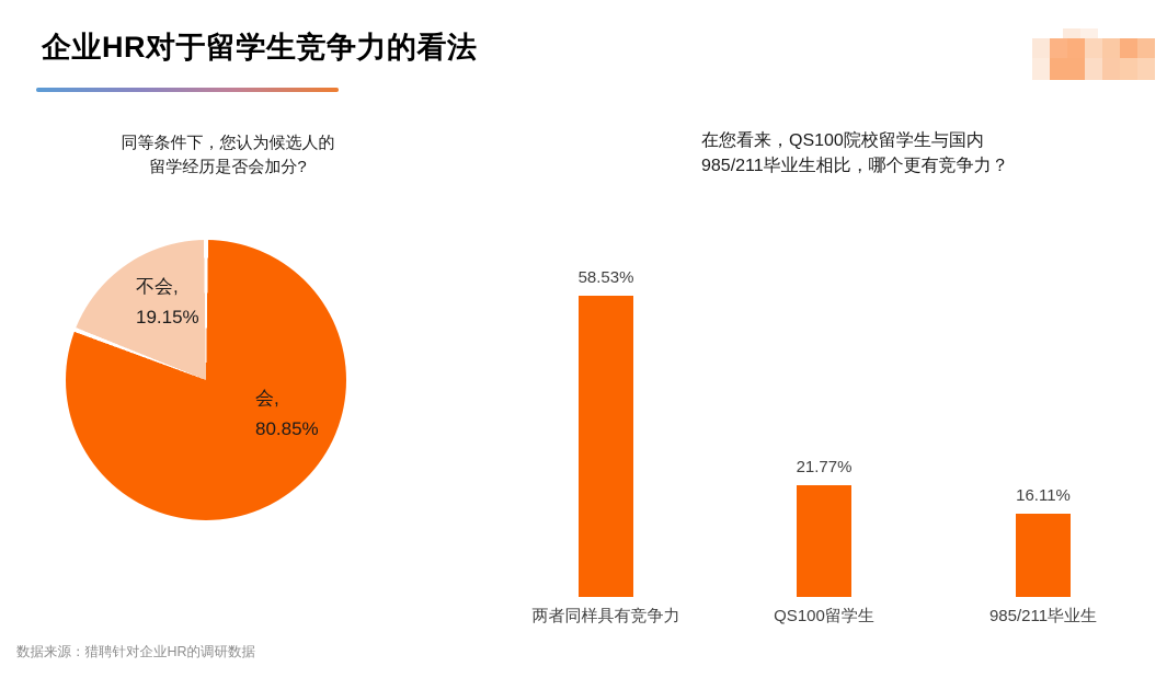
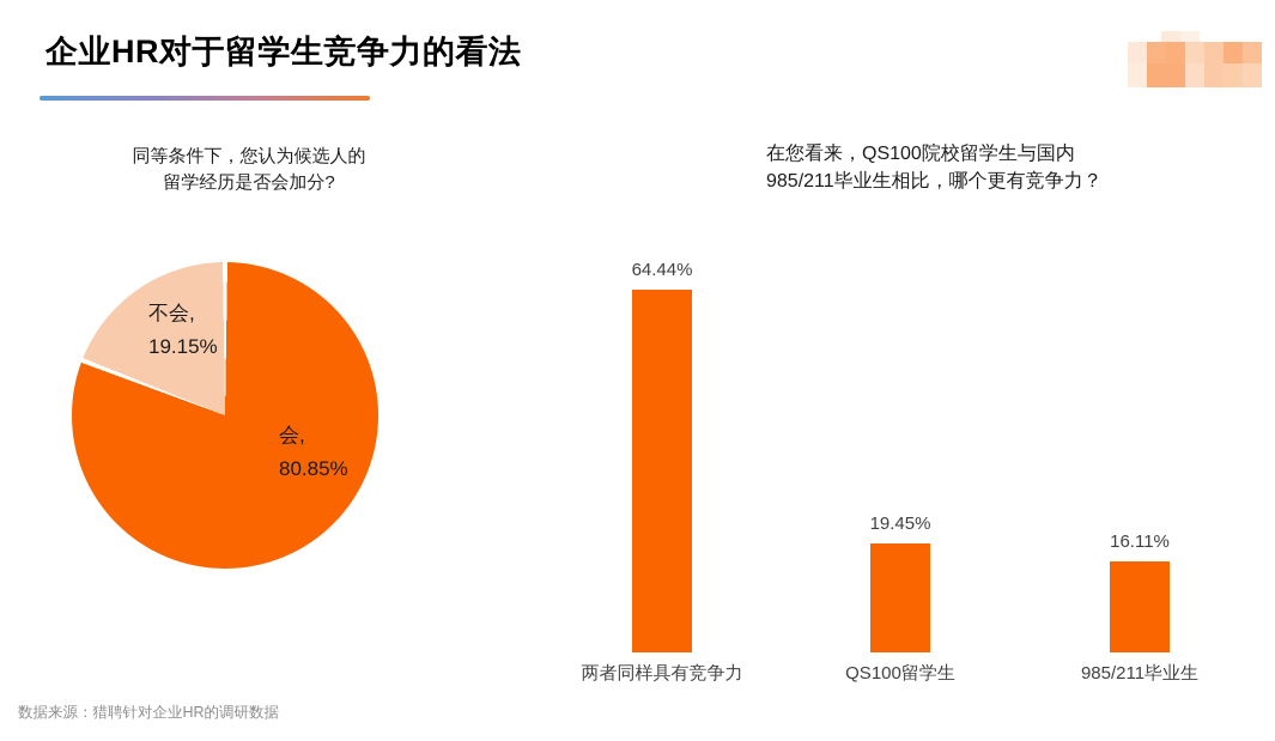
在您看来，QS100院校留学生与国内985/211毕业生相比，哪个更有竞争力？/两者同样具有竞争力: 58.53% -> 64.44%
在您看来，QS100院校留学生与国内985/211毕业生相比，哪个更有竞争力？/QS100留学生: 21.77% -> 19.45%
